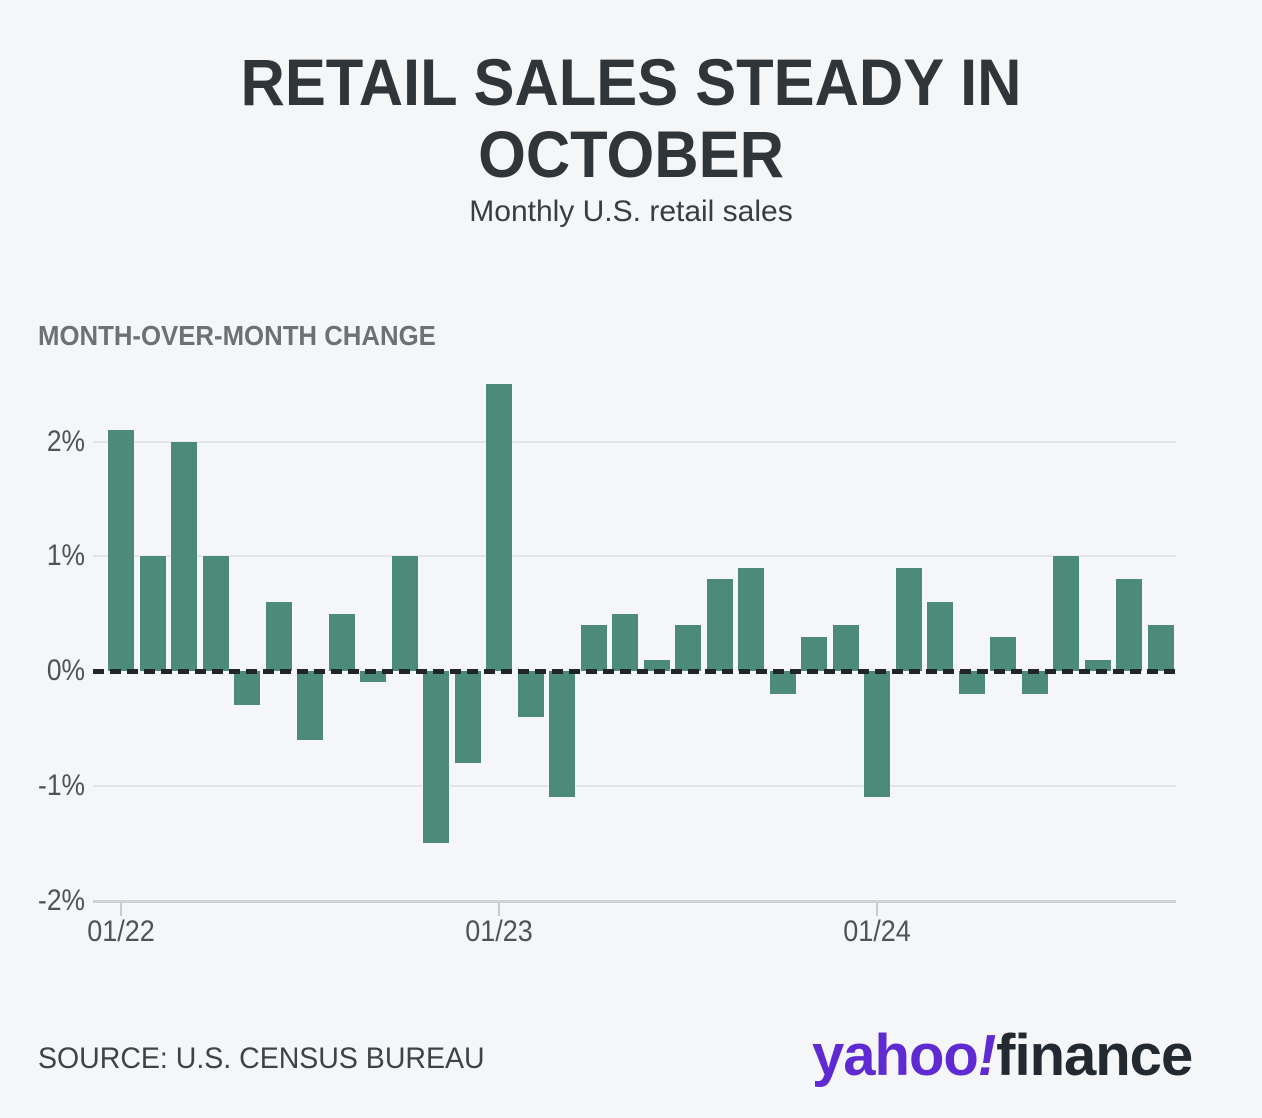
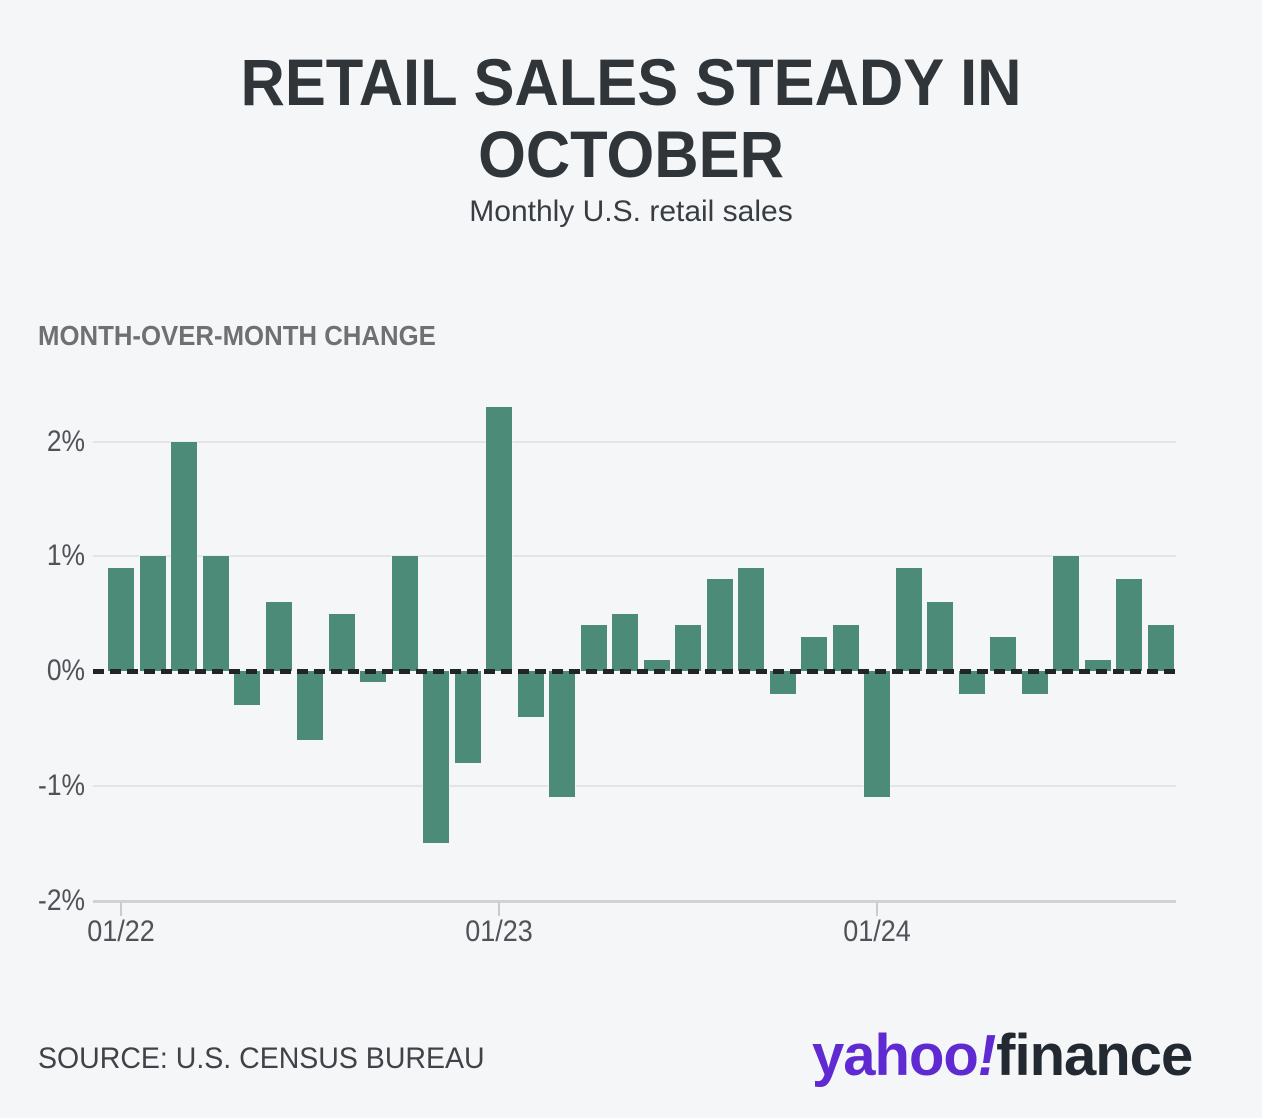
01/22: 2.1% -> 0.9%
01/23: 2.5% -> 2.3%
